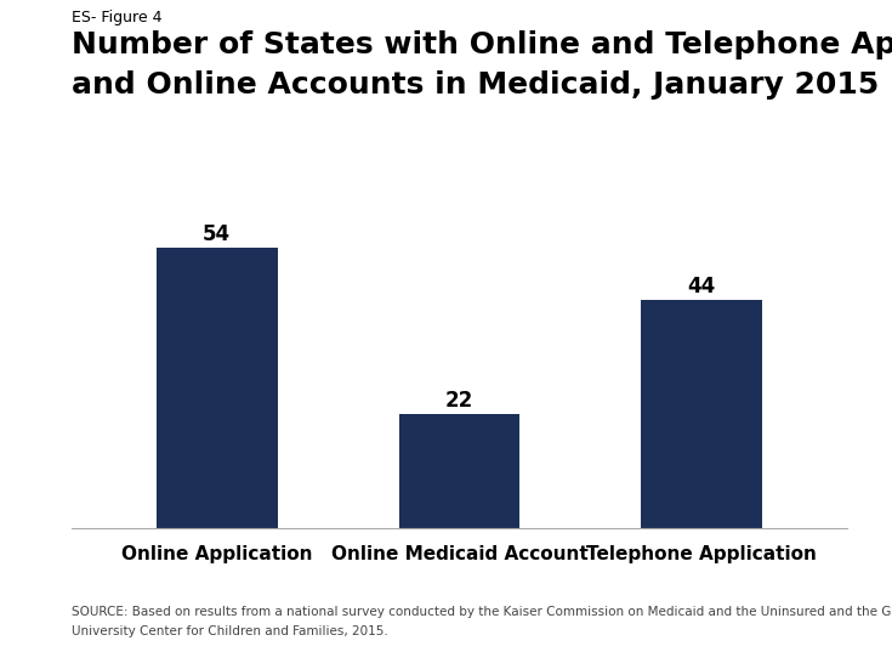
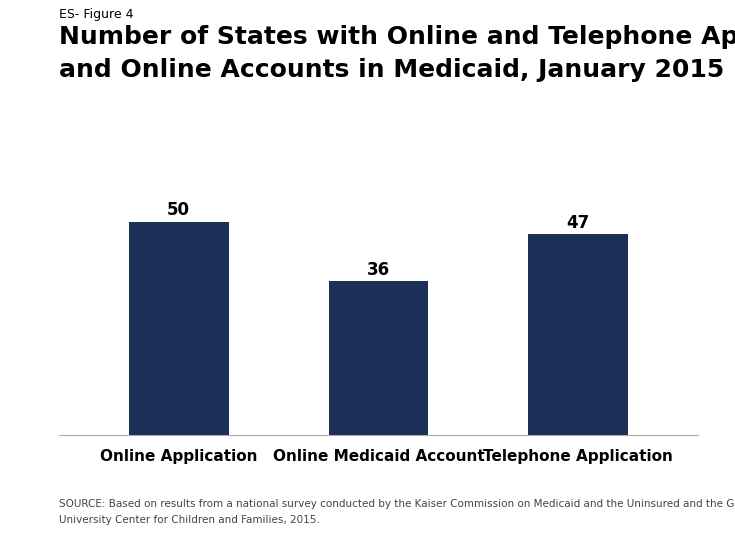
Online Application: 54 -> 50
Online Medicaid Account: 22 -> 36
Telephone Application: 44 -> 47
